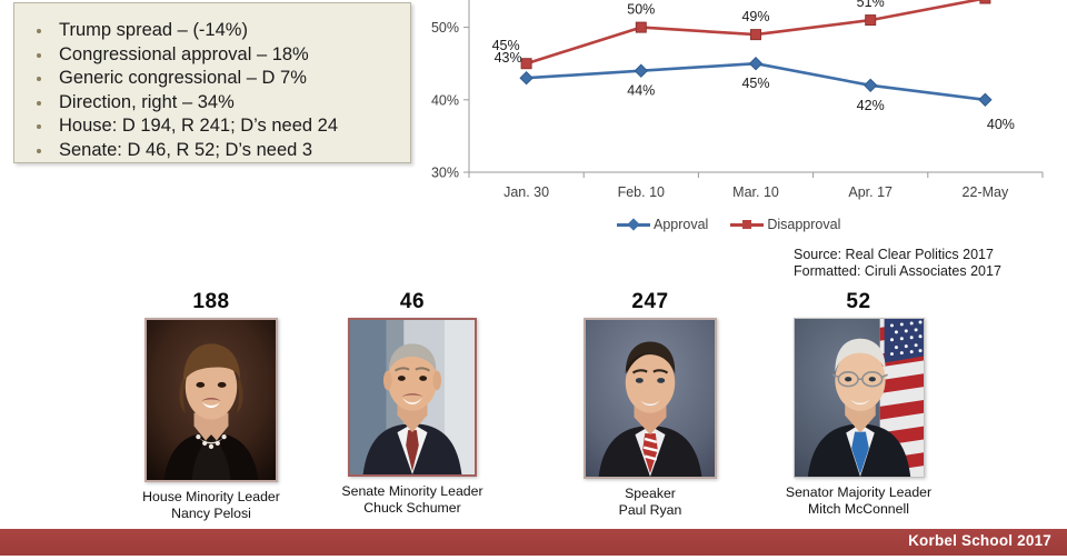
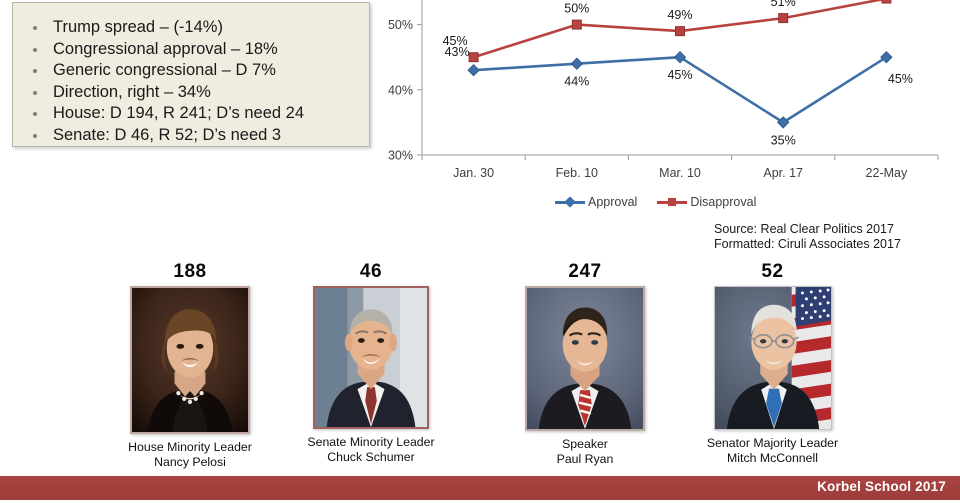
Approval/Apr. 17: 42% -> 35%
Approval/22-May: 40% -> 45%
